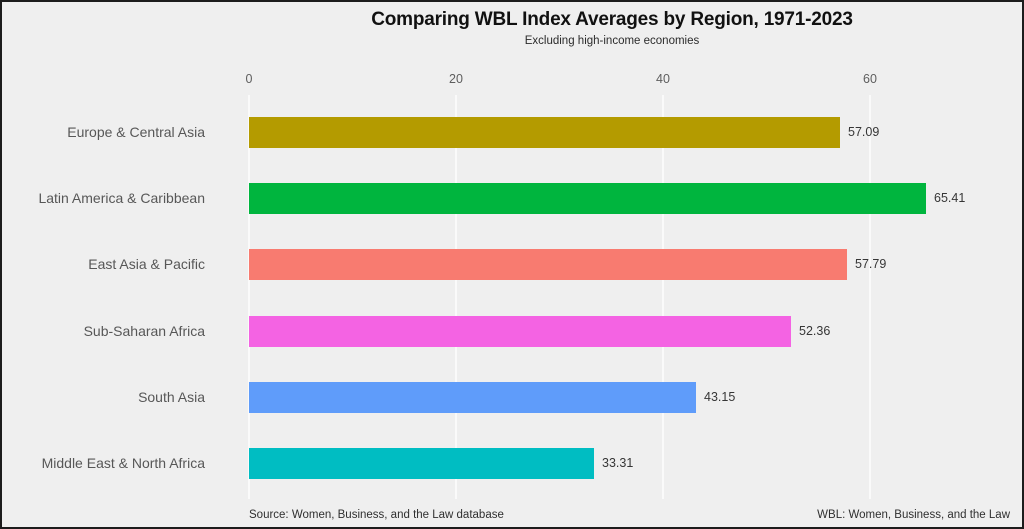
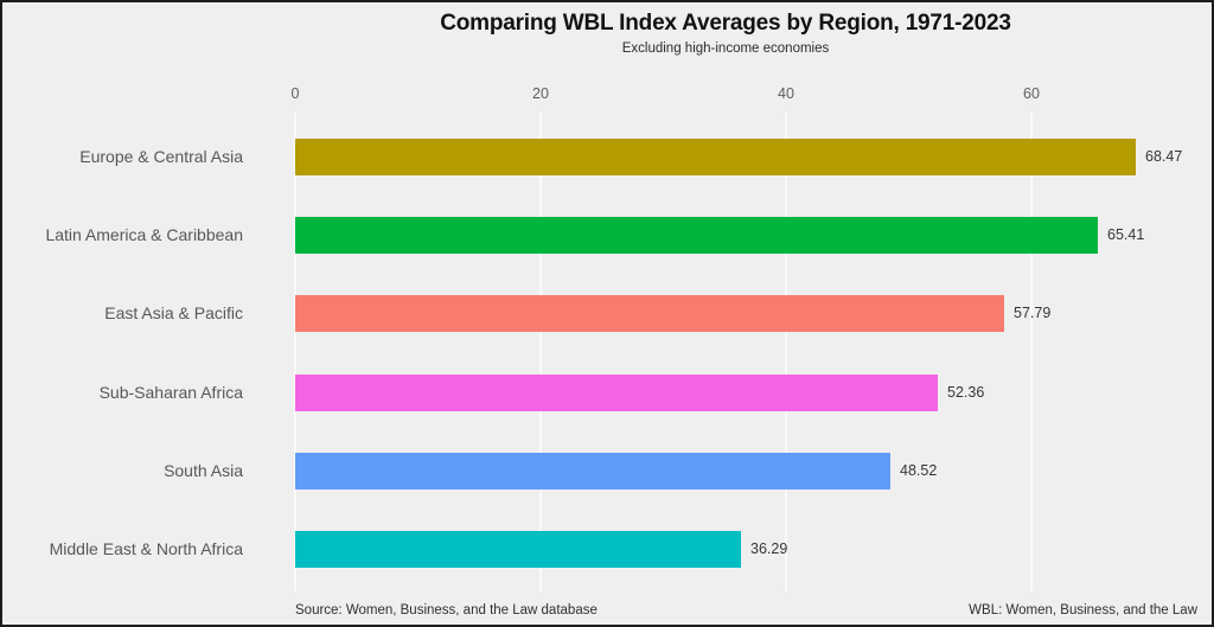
Europe & Central Asia: 57.09 -> 68.47
South Asia: 43.15 -> 48.52
Middle East & North Africa: 33.31 -> 36.29
